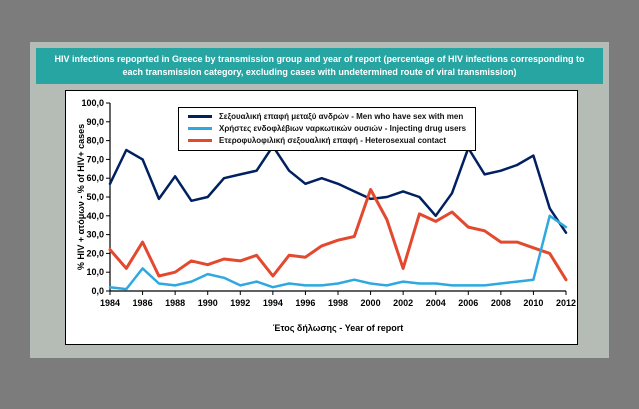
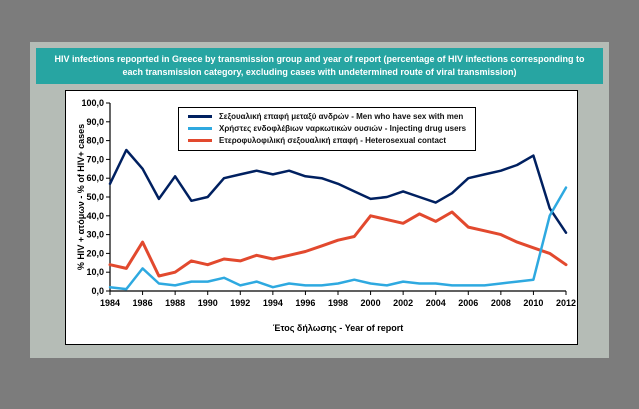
Ετεροφυλοφιλική σεξουαλική επαφή - Heterosexual contact/1984: 22 -> 14
Σεξουαλική επαφή μεταξύ ανδρών - Men who have sex with men/1986: 70 -> 65
Χρήστες ενδοφλέβιων ναρκωτικών ουσιών - Injecting drug users/1990: 9 -> 5
Σεξουαλική επαφή μεταξύ ανδρών - Men who have sex with men/1994: 77 -> 62
Ετεροφυλοφιλική σεξουαλική επαφή - Heterosexual contact/1994: 8 -> 17
Σεξουαλική επαφή μεταξύ ανδρών - Men who have sex with men/1996: 57 -> 61
Ετεροφυλοφιλική σεξουαλική επαφή - Heterosexual contact/1996: 18 -> 21
Ετεροφυλοφιλική σεξουαλική επαφή - Heterosexual contact/2000: 54 -> 40
Ετεροφυλοφιλική σεξουαλική επαφή - Heterosexual contact/2002: 12 -> 36
Σεξουαλική επαφή μεταξύ ανδρών - Men who have sex with men/2004: 40 -> 47
Σεξουαλική επαφή μεταξύ ανδρών - Men who have sex with men/2006: 76 -> 60
Ετεροφυλοφιλική σεξουαλική επαφή - Heterosexual contact/2008: 26 -> 30
Χρήστες ενδοφλέβιων ναρκωτικών ουσιών - Injecting drug users/2012: 34 -> 55
Ετεροφυλοφιλική σεξουαλική επαφή - Heterosexual contact/2012: 6 -> 14
